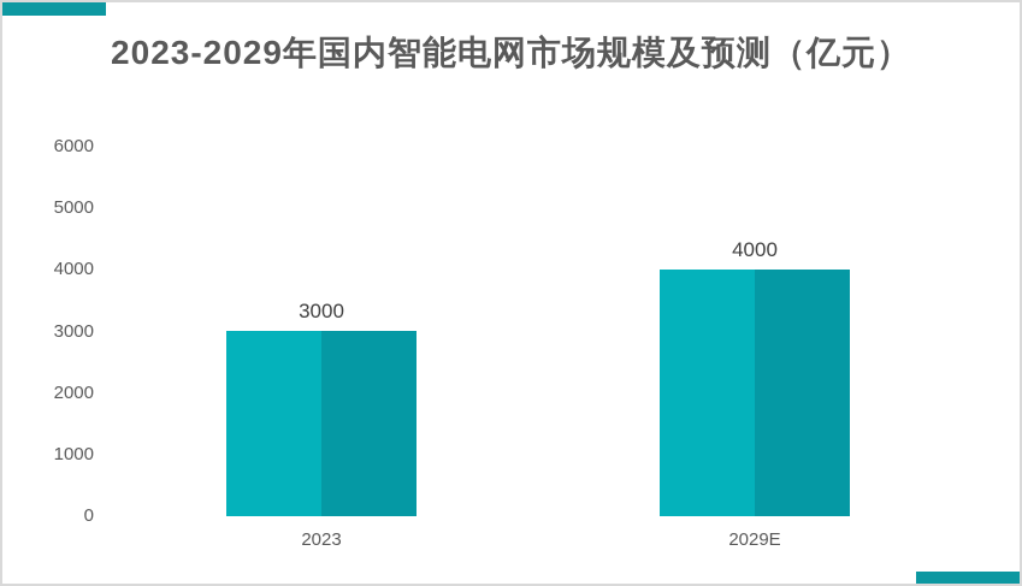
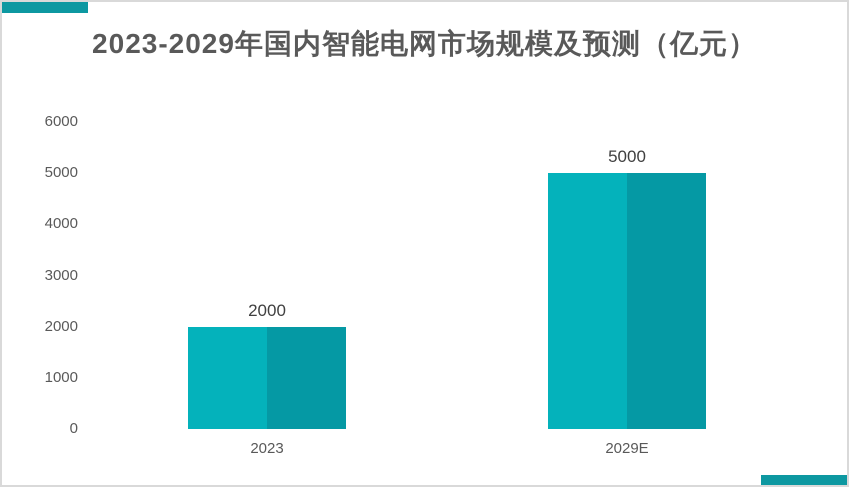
2023: 3000 -> 2000
2029E: 4000 -> 5000
